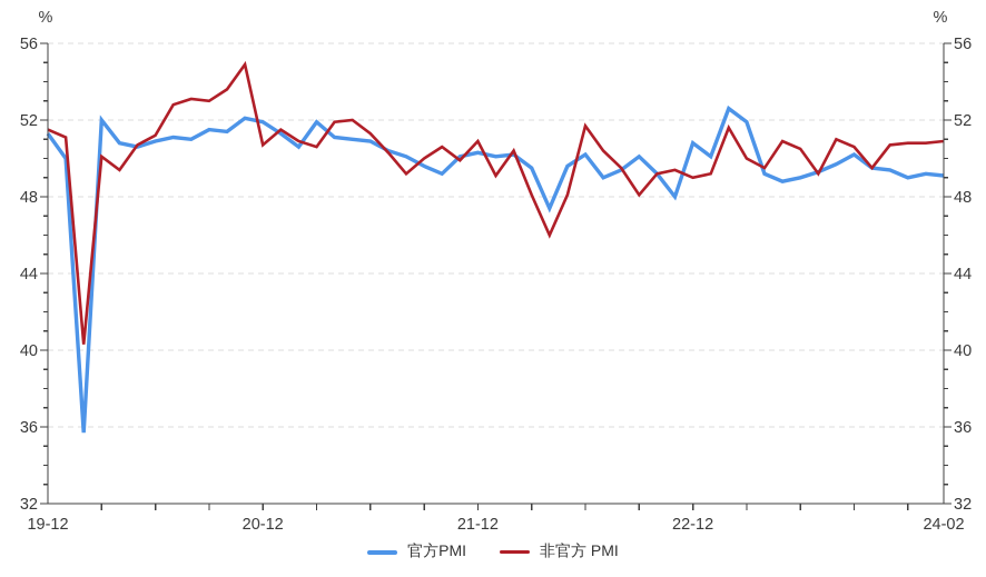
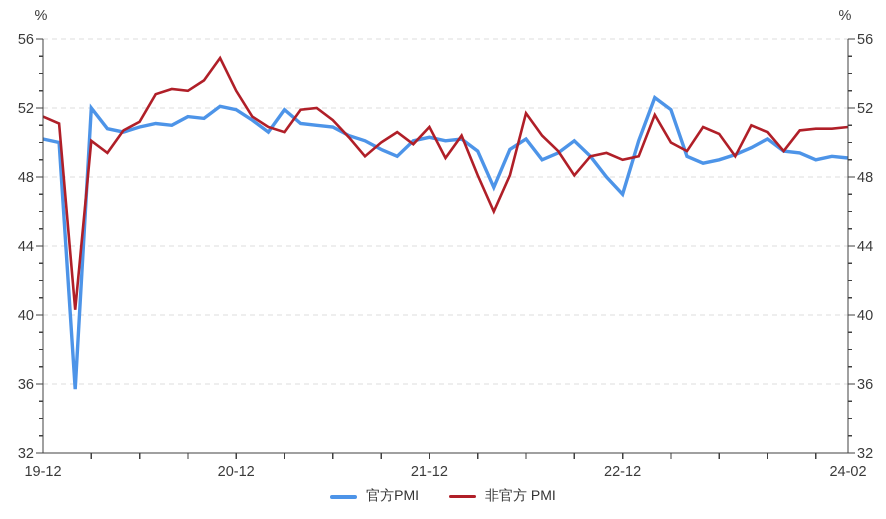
官方PMI/19-12: 51.3 -> 50.2
非官方 PMI/20-12: 50.7 -> 53.0
官方PMI/22-12: 50.8 -> 47.0
